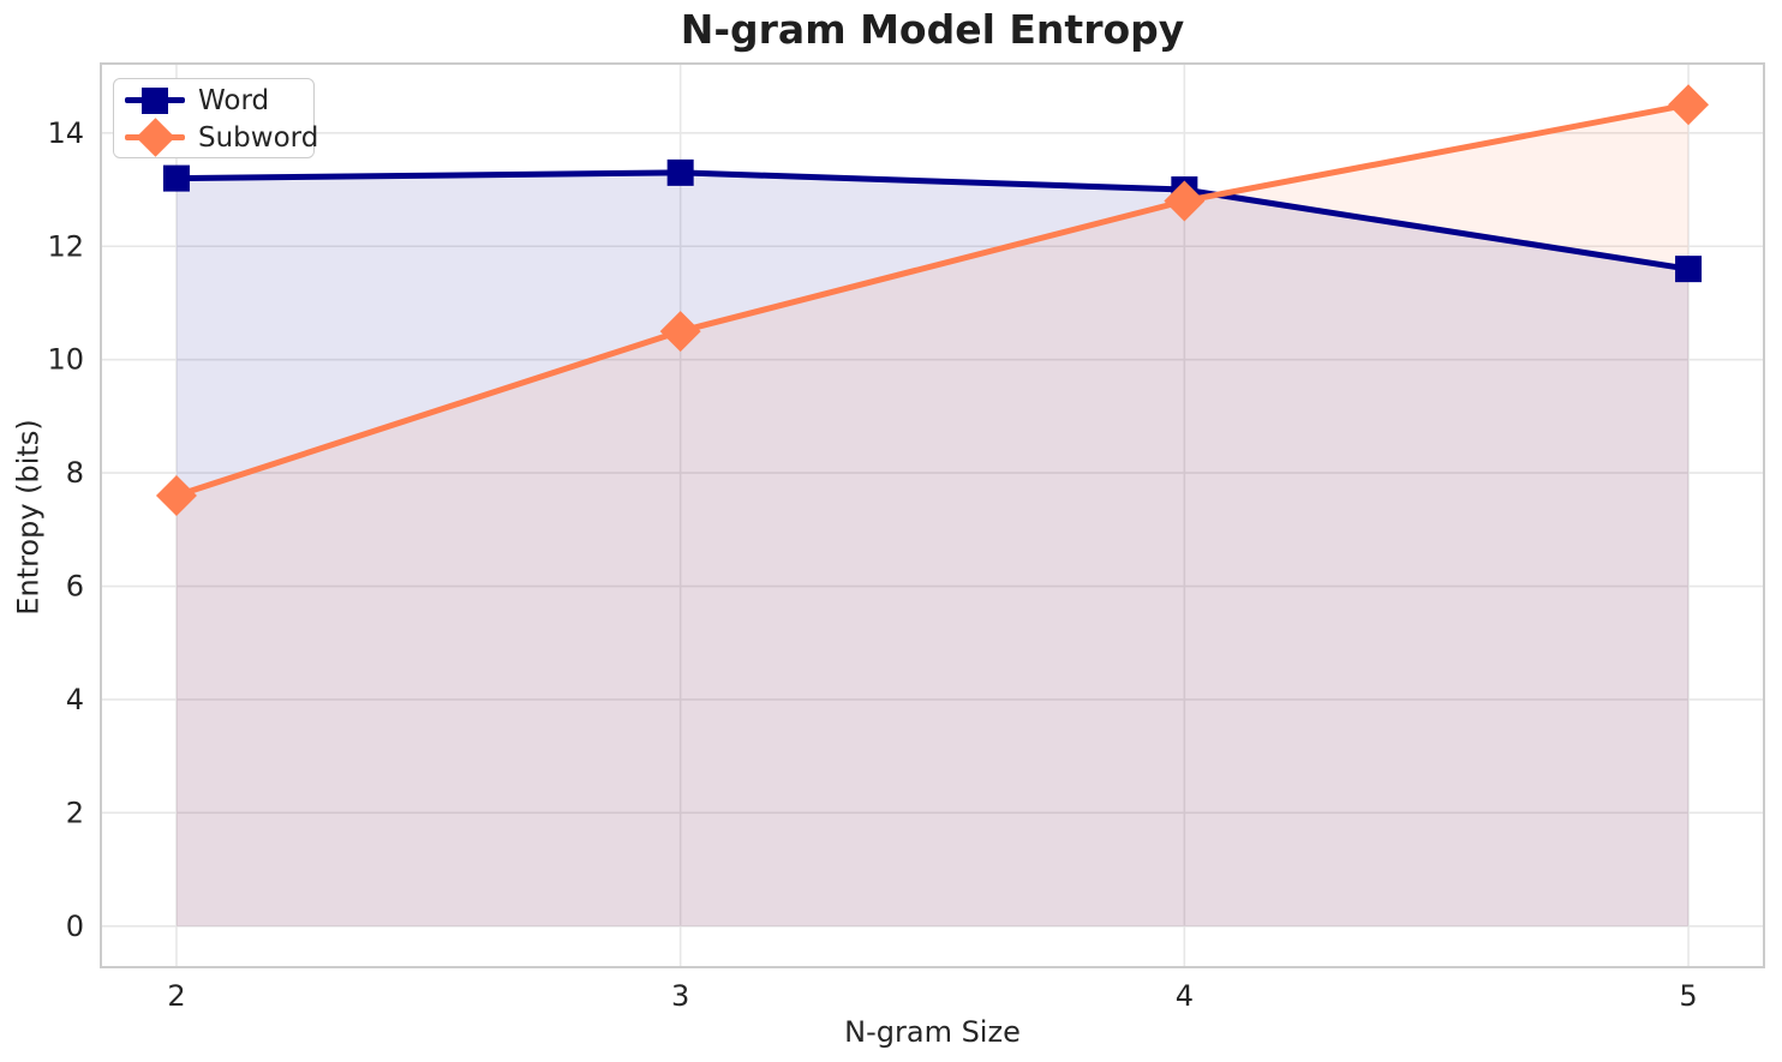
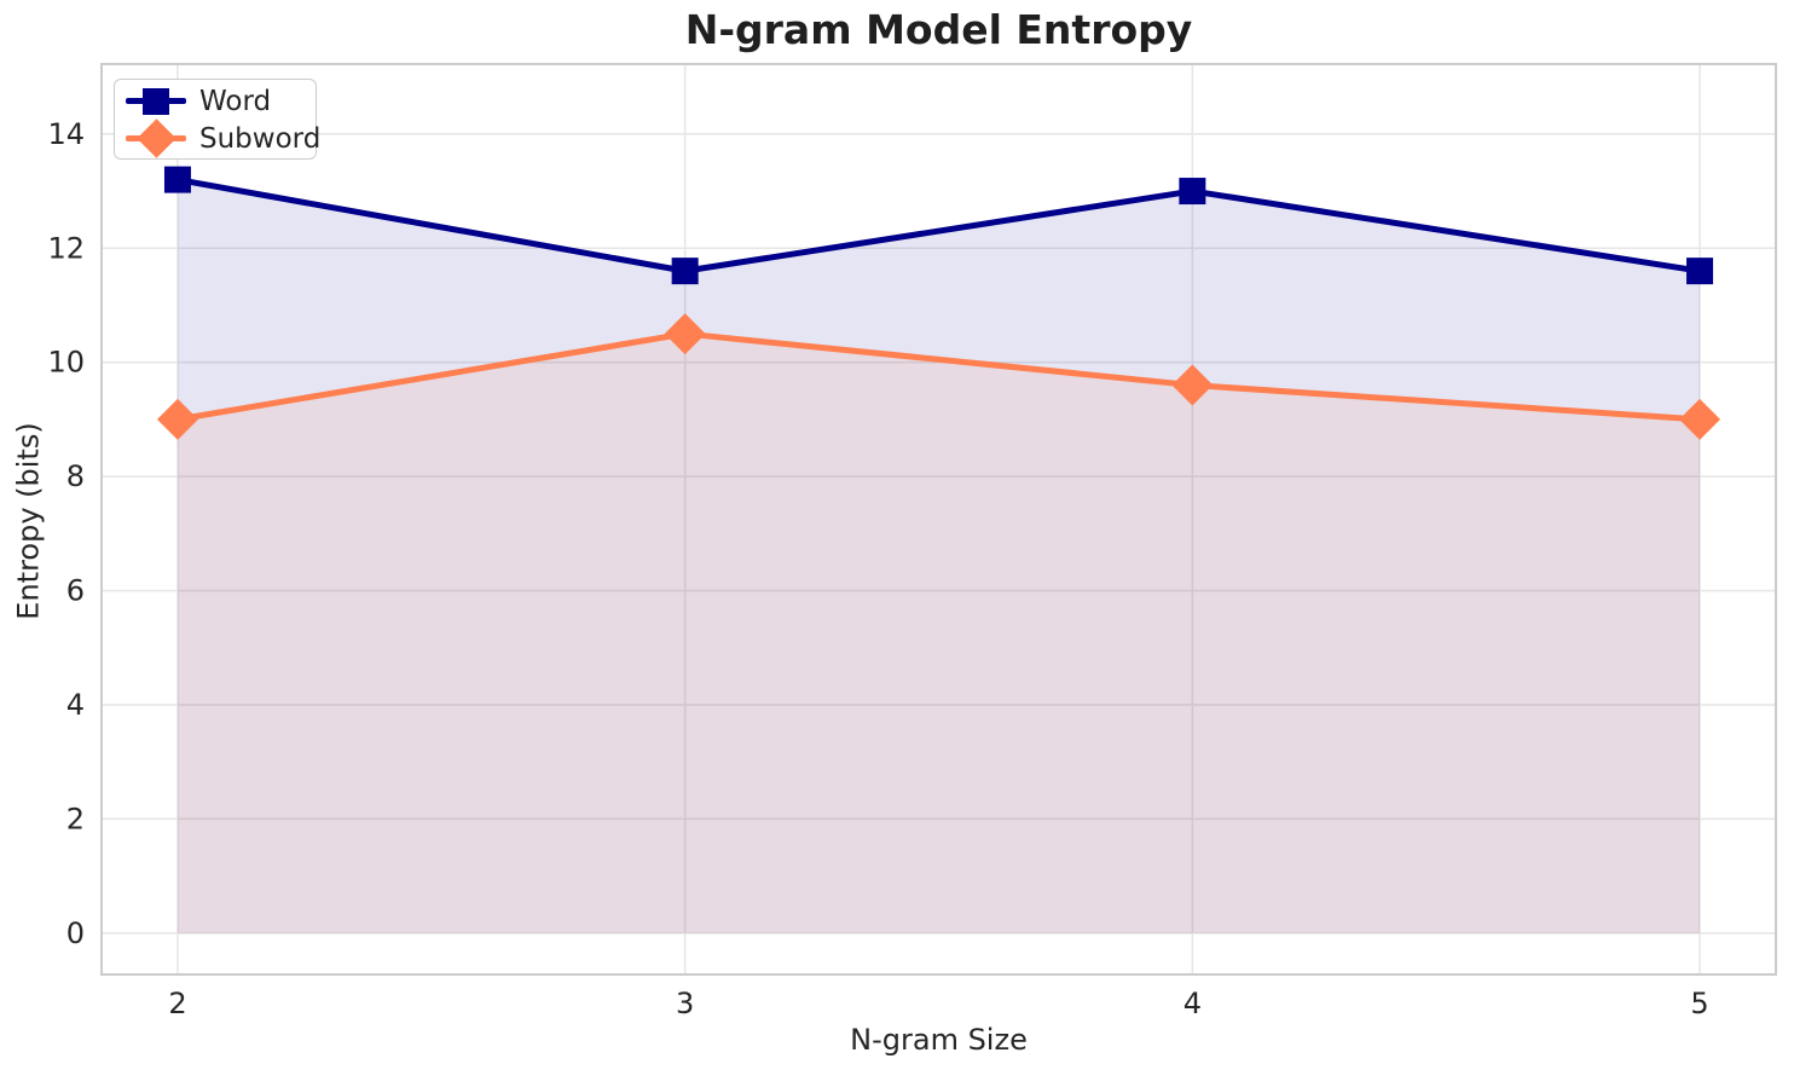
Subword/2: 7.6 -> 9.0
Word/3: 13.3 -> 11.6
Subword/4: 12.8 -> 9.6
Subword/5: 14.5 -> 9.0
